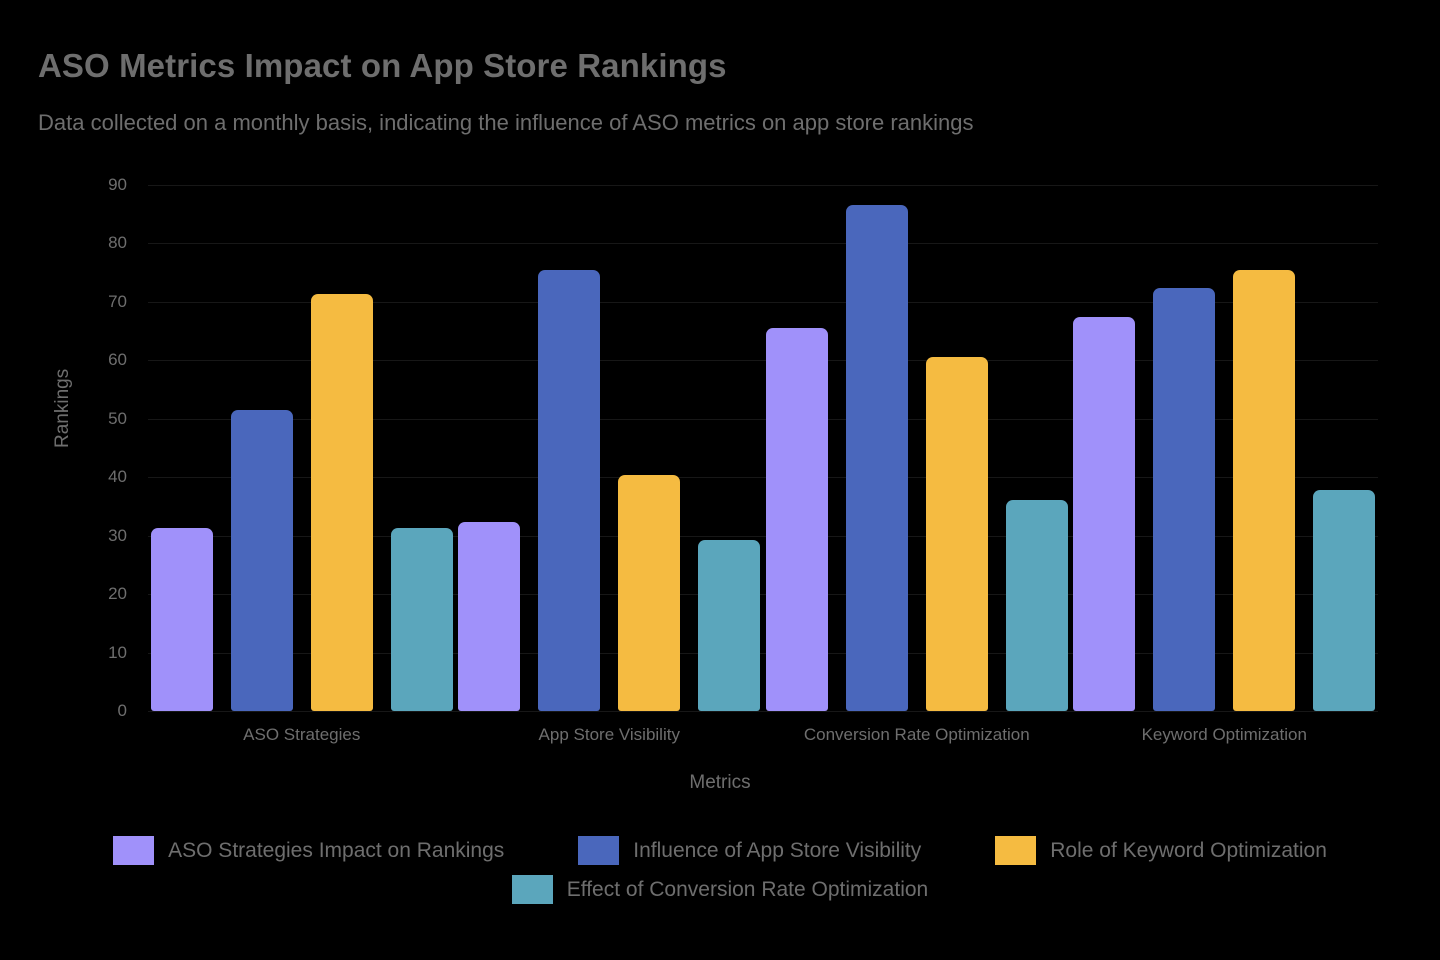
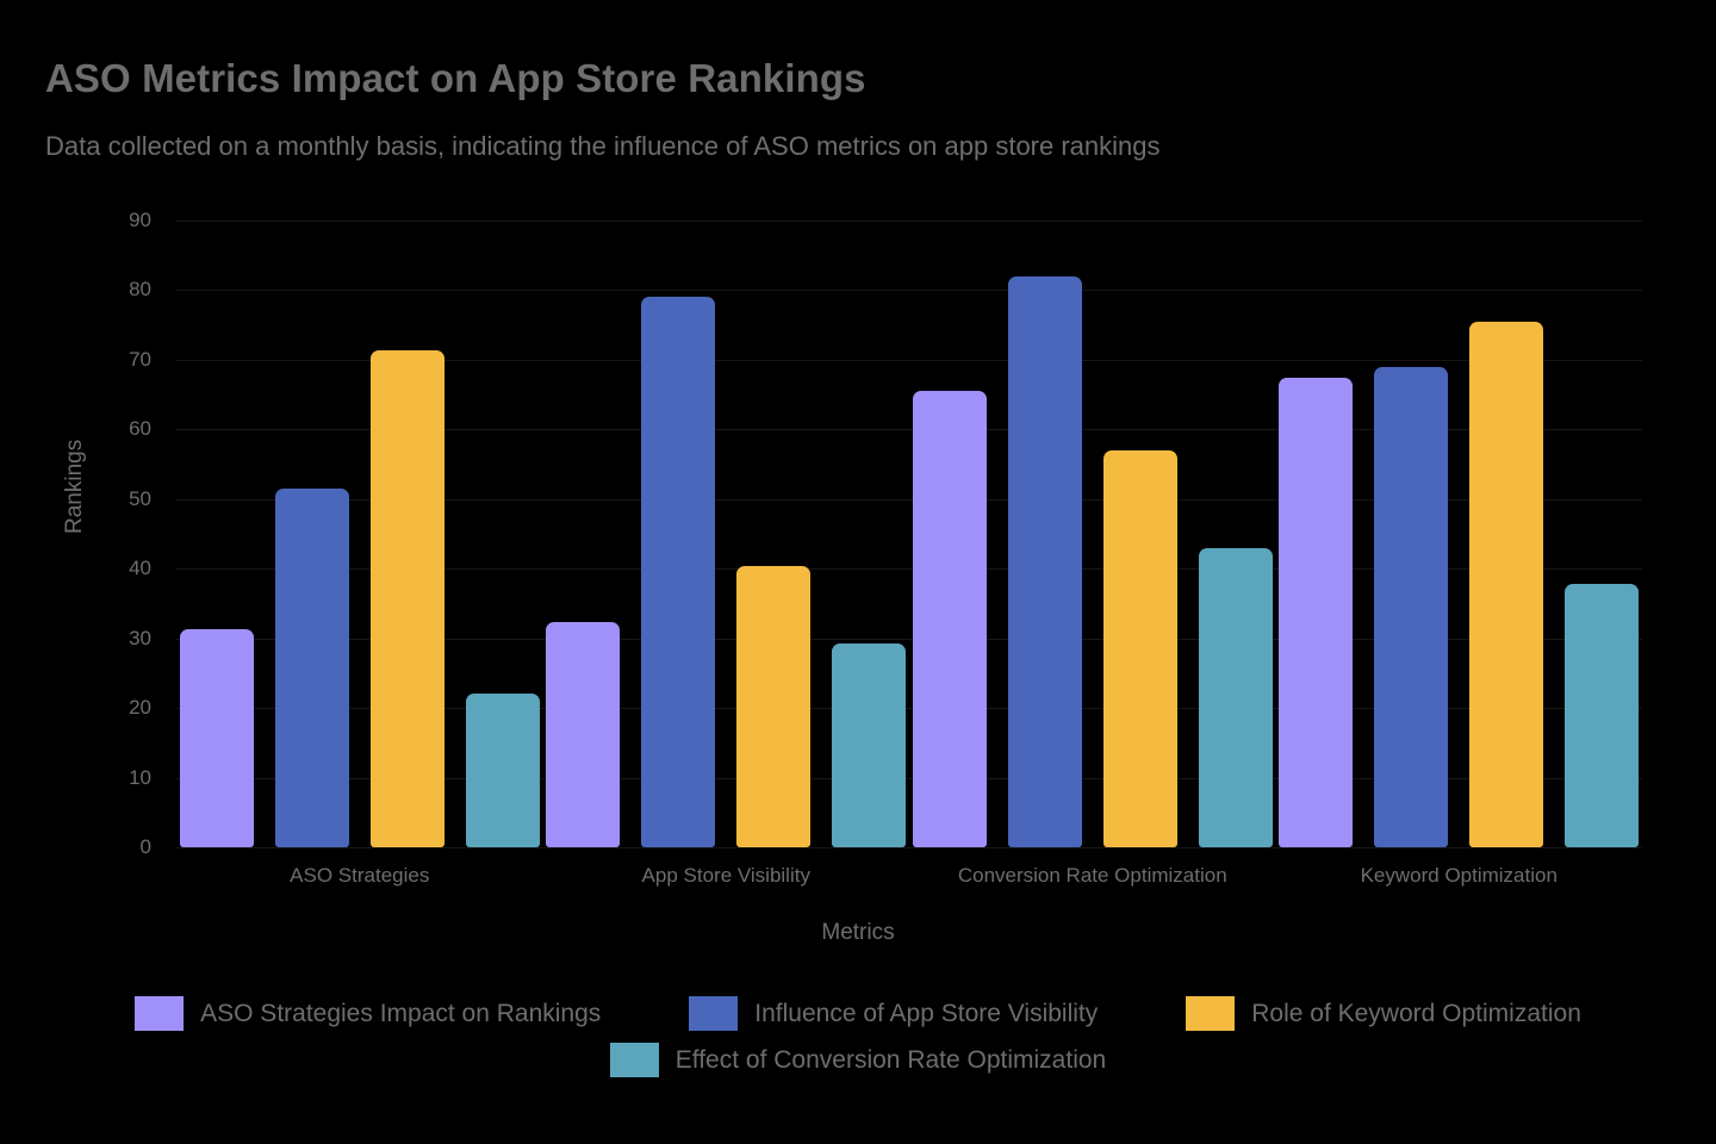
Effect of Conversion Rate Optimization/ASO Strategies: 31 -> 22
Influence of App Store Visibility/App Store Visibility: 75 -> 79
Influence of App Store Visibility/Conversion Rate Optimization: 86 -> 82
Role of Keyword Optimization/Conversion Rate Optimization: 60 -> 57
Effect of Conversion Rate Optimization/Conversion Rate Optimization: 36 -> 43
Influence of App Store Visibility/Keyword Optimization: 72 -> 69
